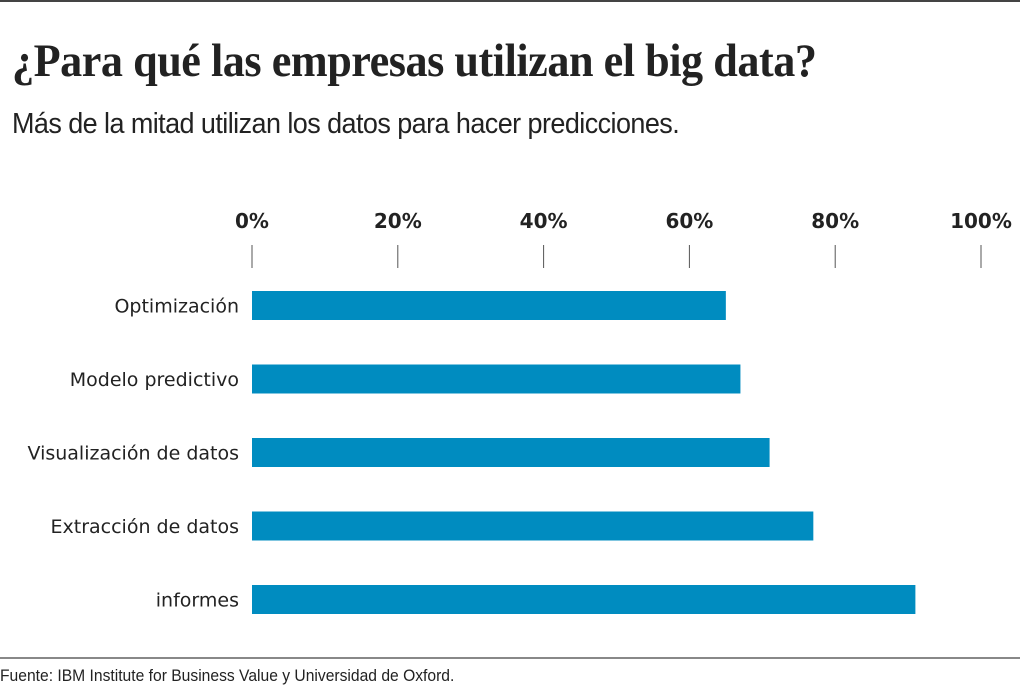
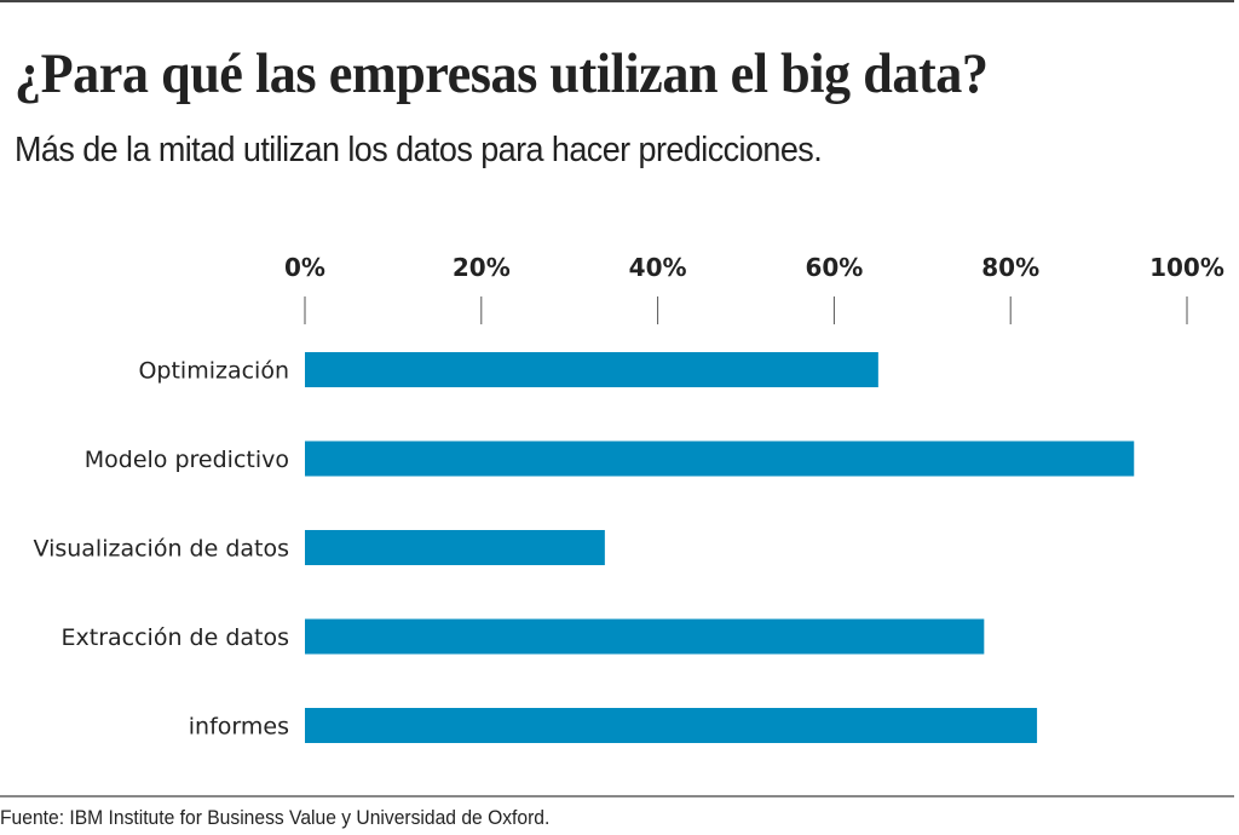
Modelo predictivo: 67% -> 94%
Visualización de datos: 71% -> 34%
informes: 91% -> 83%
